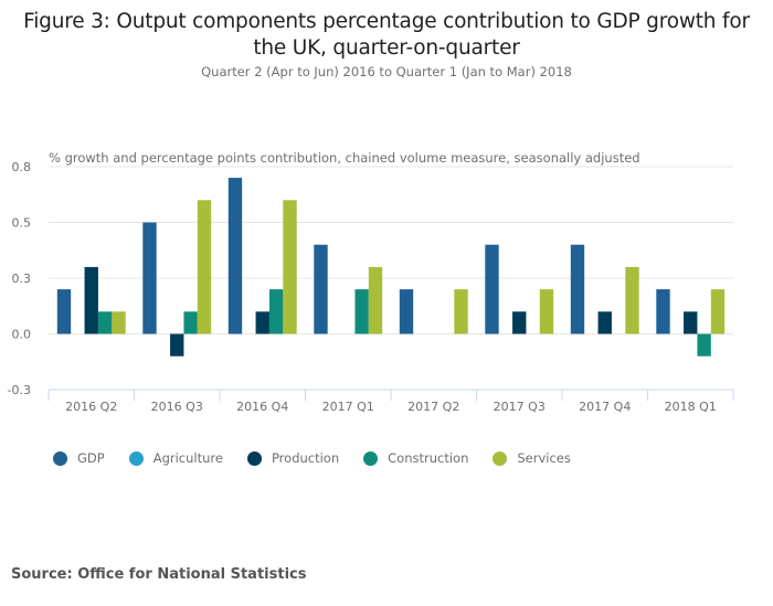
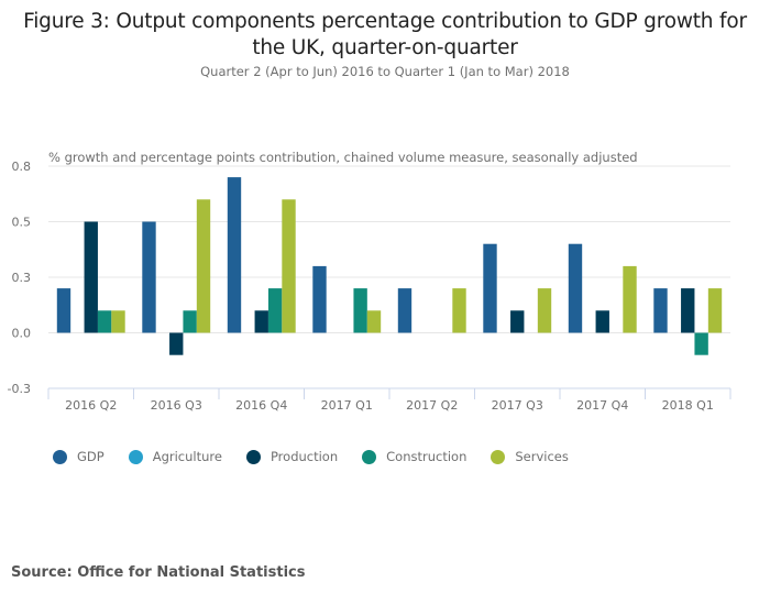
Production/2016 Q2: 0.3 -> 0.5
GDP/2017 Q1: 0.4 -> 0.3
Services/2017 Q1: 0.3 -> 0.1
Production/2018 Q1: 0.1 -> 0.2
